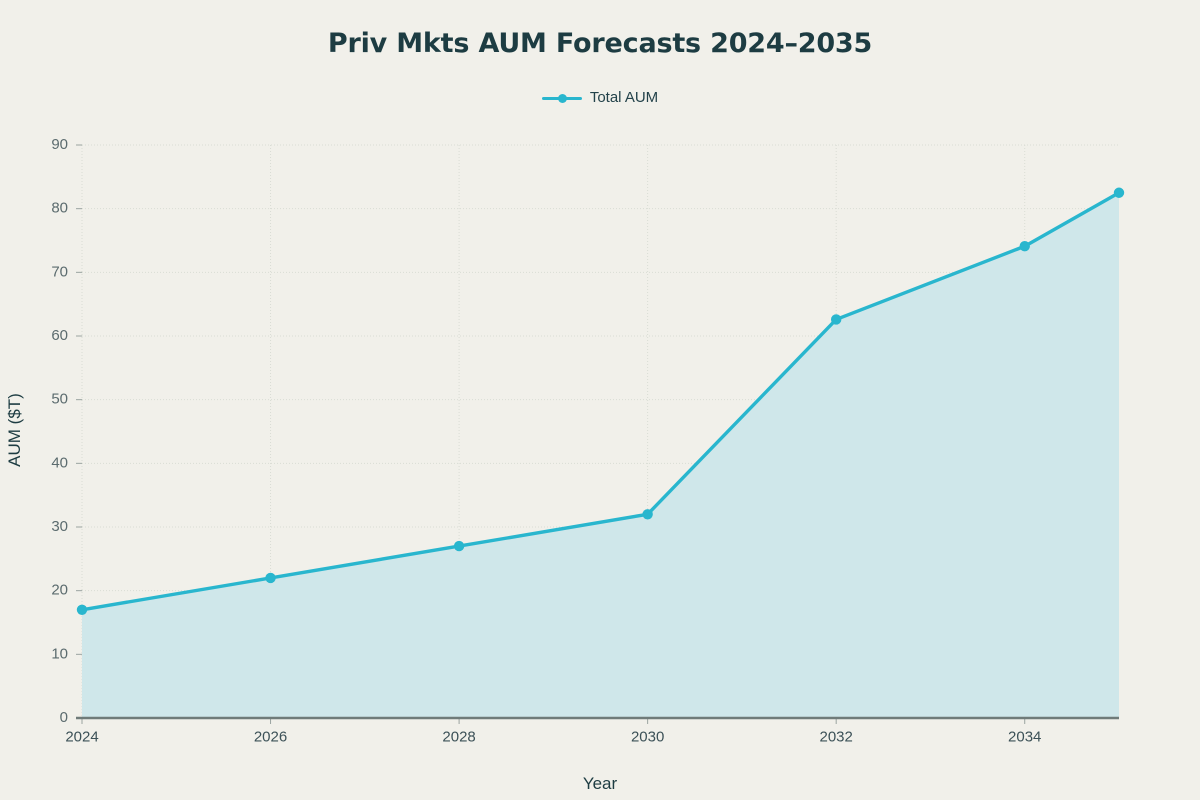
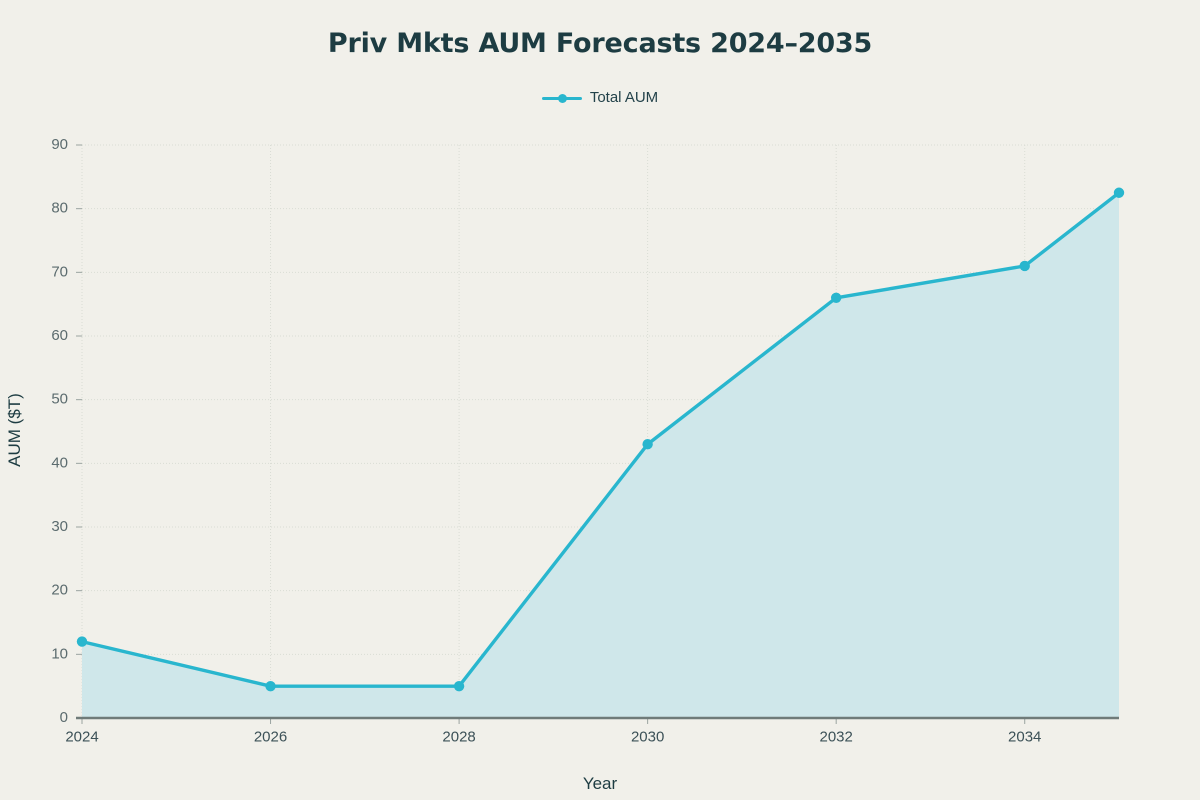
2024: 17 -> 12
2026: 22 -> 5
2028: 27 -> 5
2030: 32 -> 43
2032: 63 -> 66
2034: 74 -> 71
